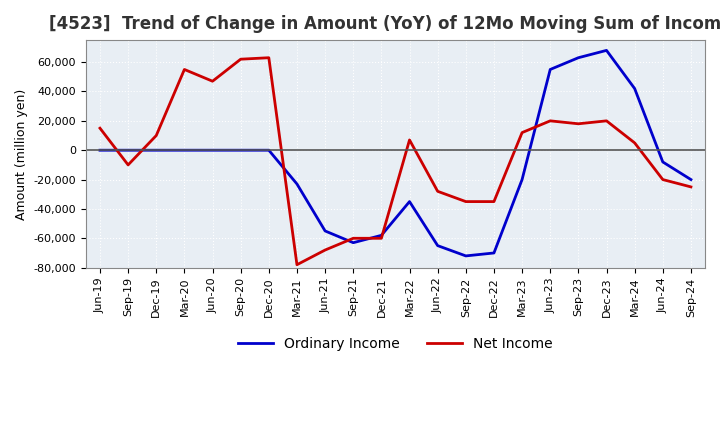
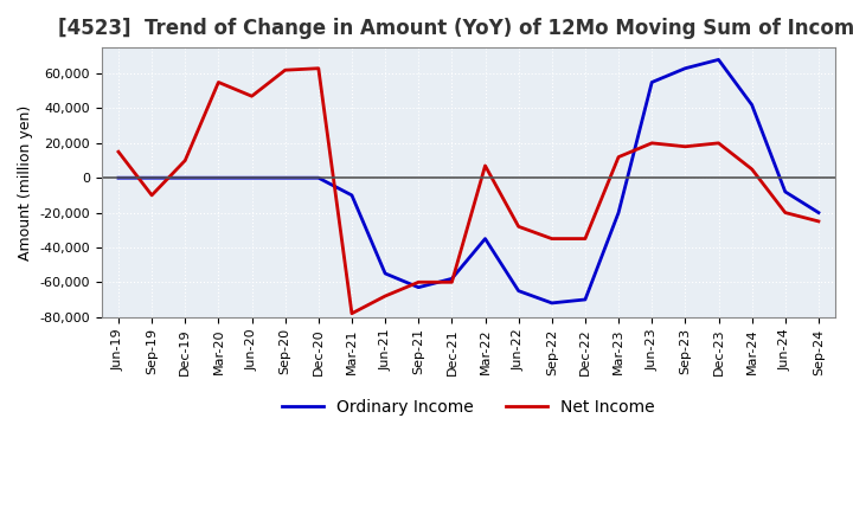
Ordinary Income/Mar-21: -23,000 -> -10,000
